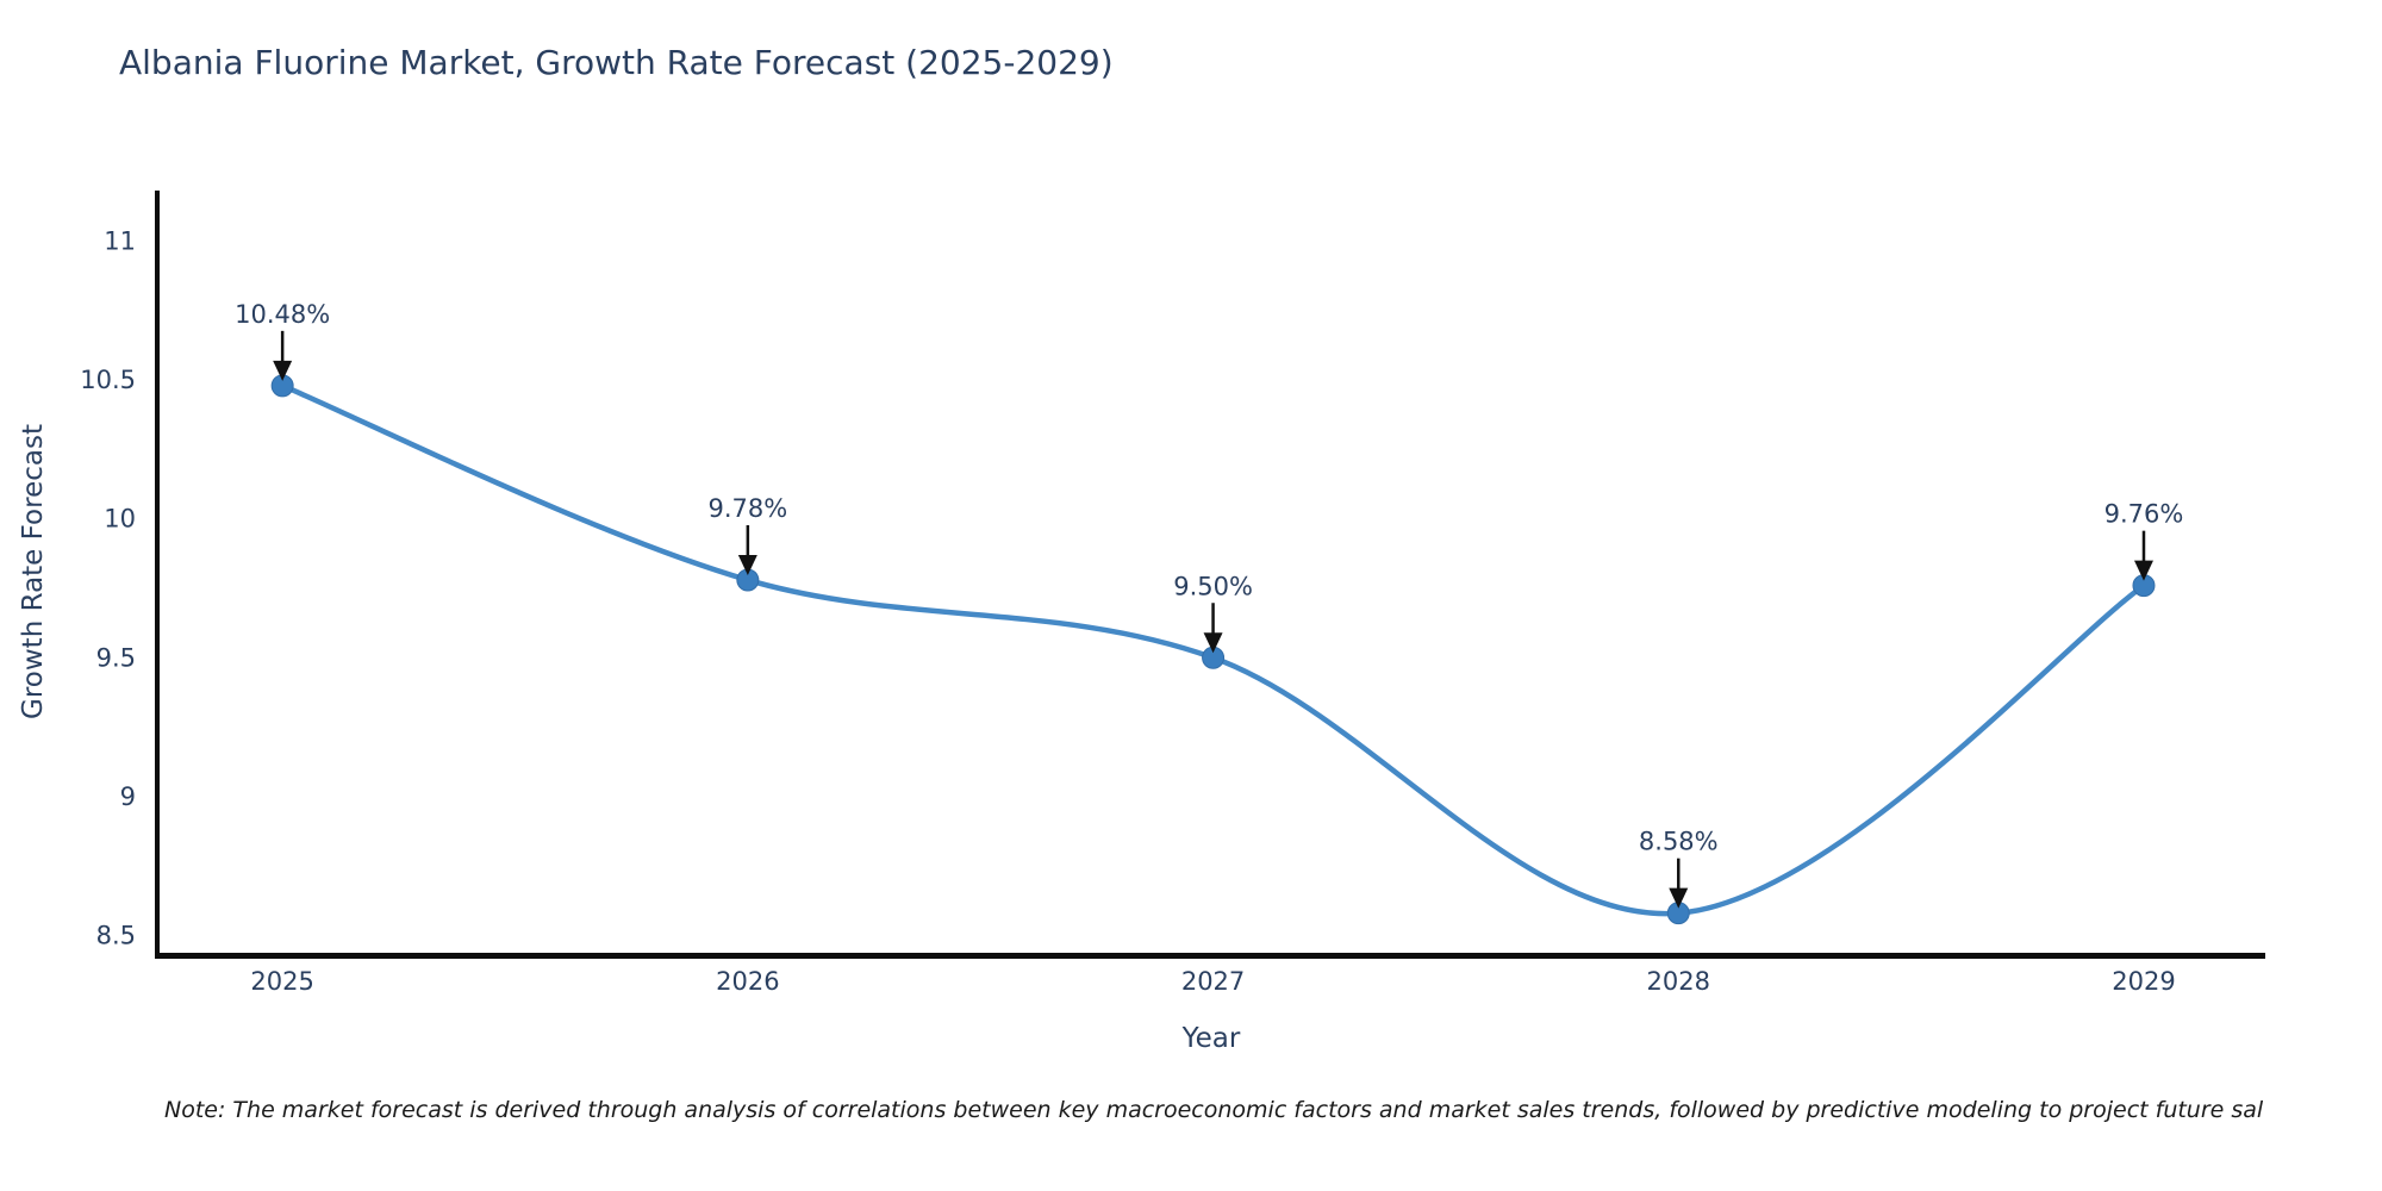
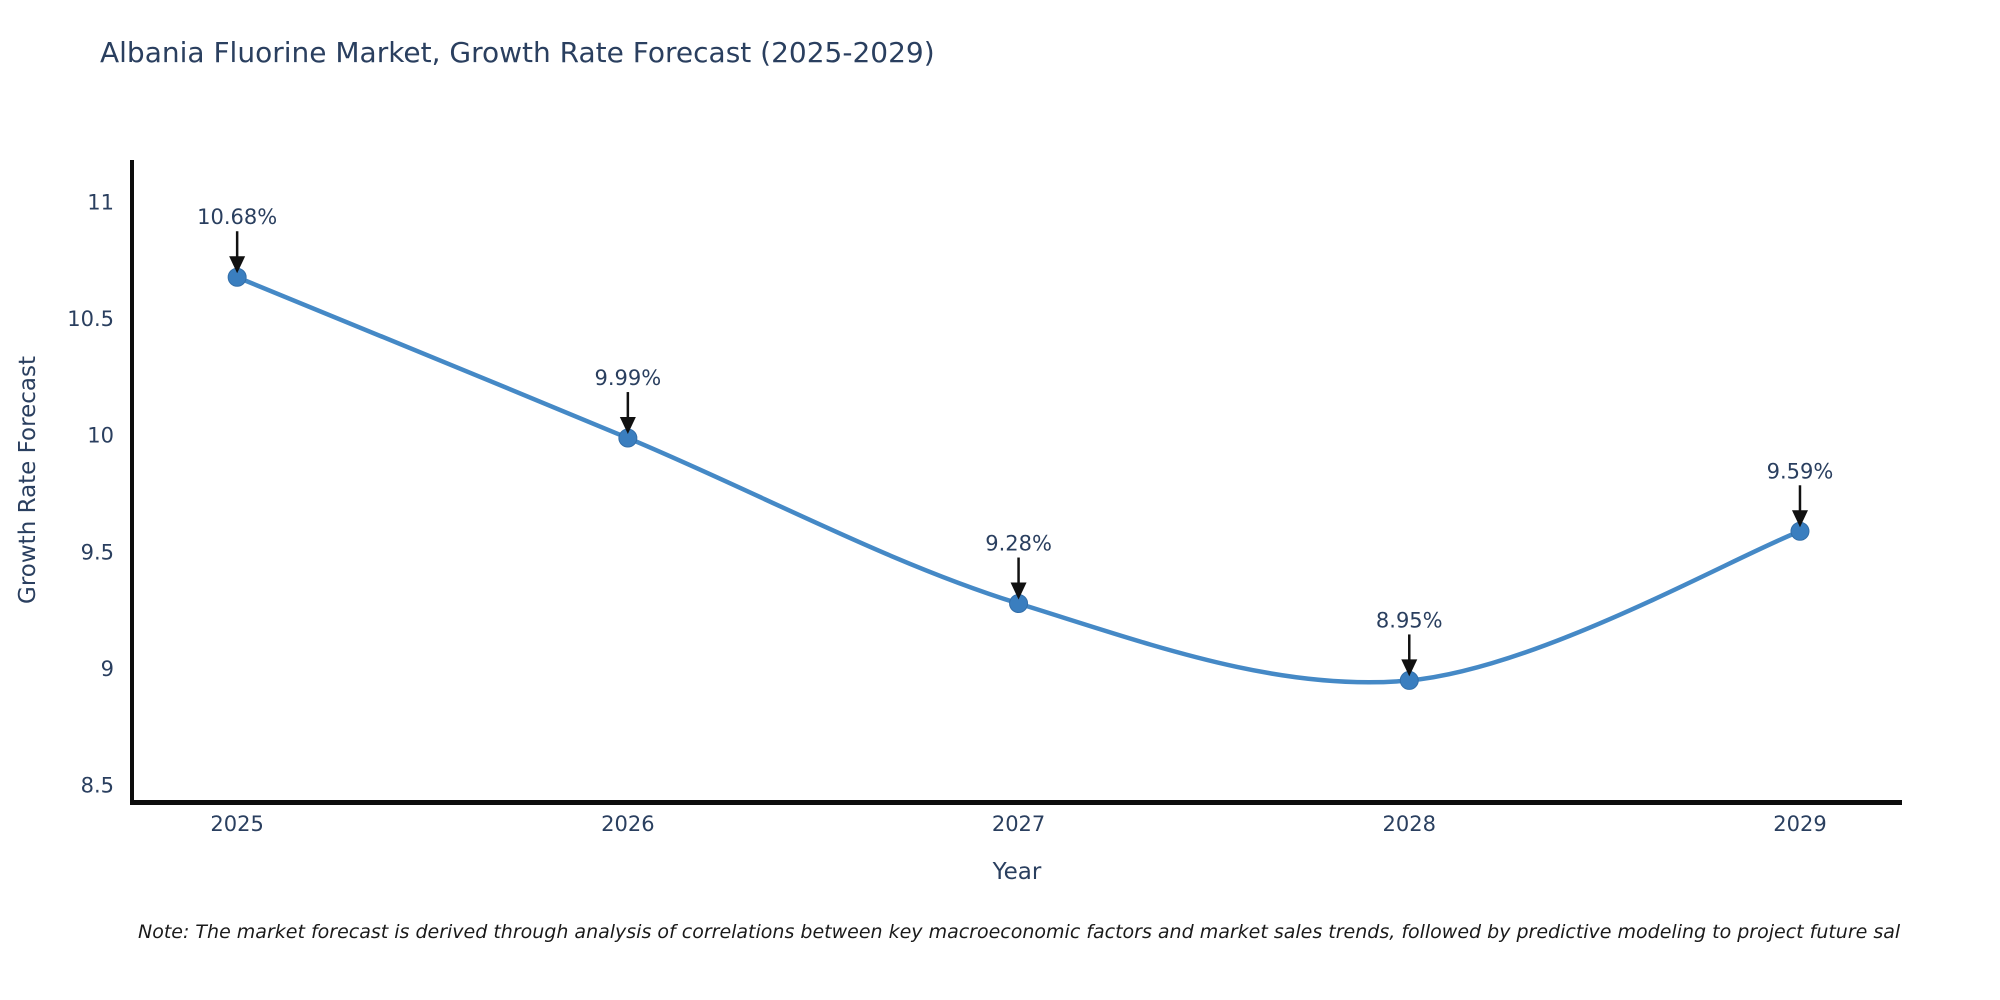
2025: 10.48% -> 10.68%
2026: 9.78% -> 9.99%
2027: 9.50% -> 9.28%
2028: 8.58% -> 8.95%
2029: 9.76% -> 9.59%
